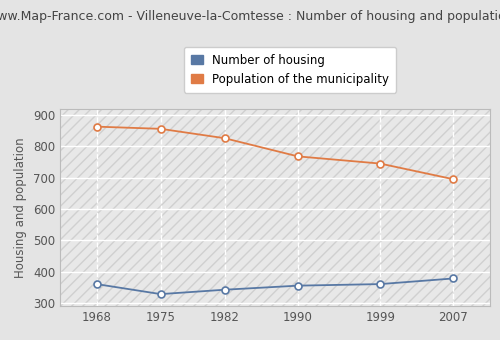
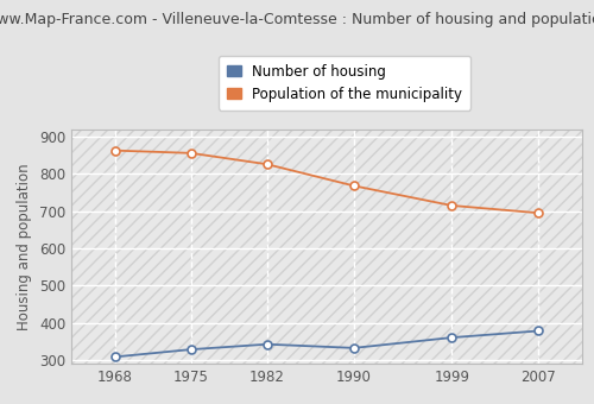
Number of housing/1968: 360 -> 308
Number of housing/1990: 355 -> 332
Population of the municipality/1999: 745 -> 715
